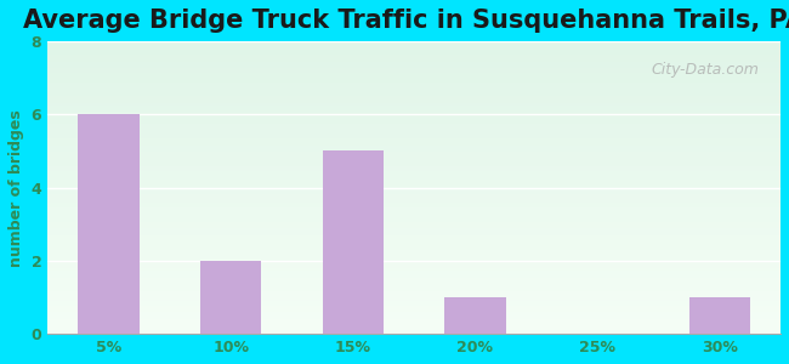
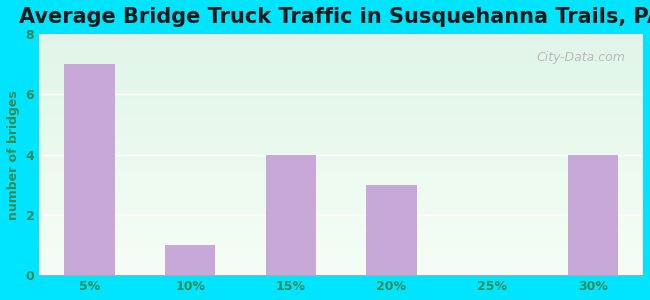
5%: 6 -> 7
10%: 2 -> 1
15%: 5 -> 4
20%: 1 -> 3
30%: 1 -> 4
